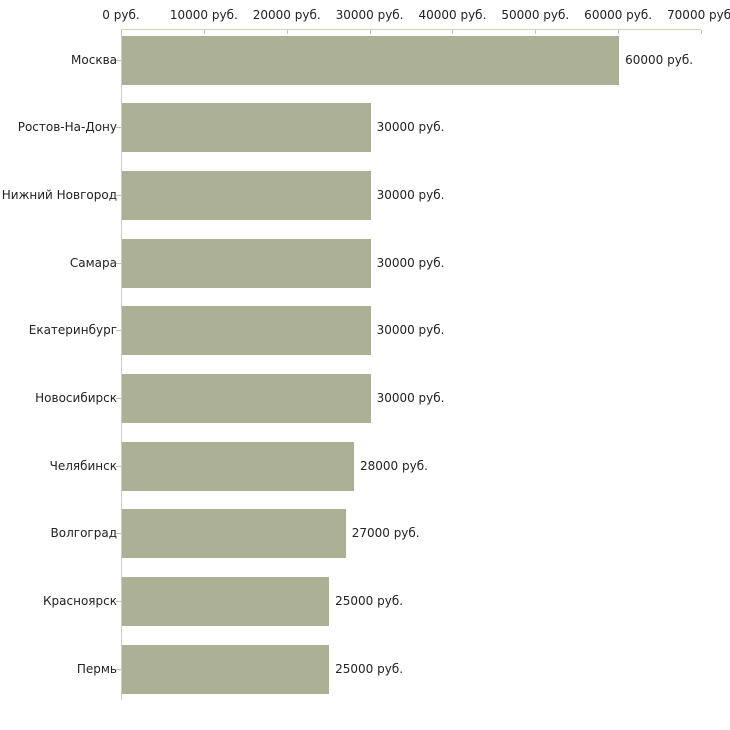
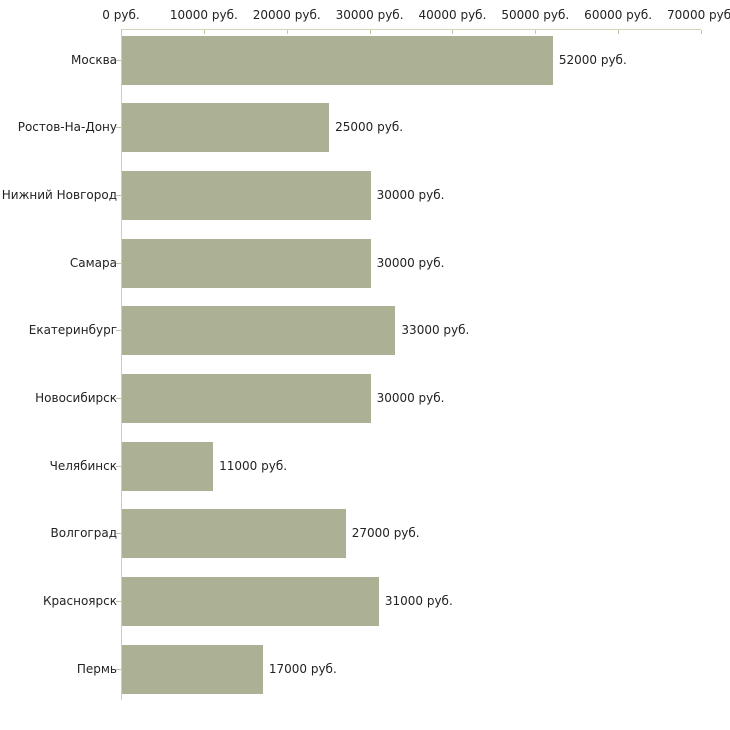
Москва: 60000 -> 52000
Ростов-На-Дону: 30000 -> 25000
Екатеринбург: 30000 -> 33000
Челябинск: 28000 -> 11000
Красноярск: 25000 -> 31000
Пермь: 25000 -> 17000
